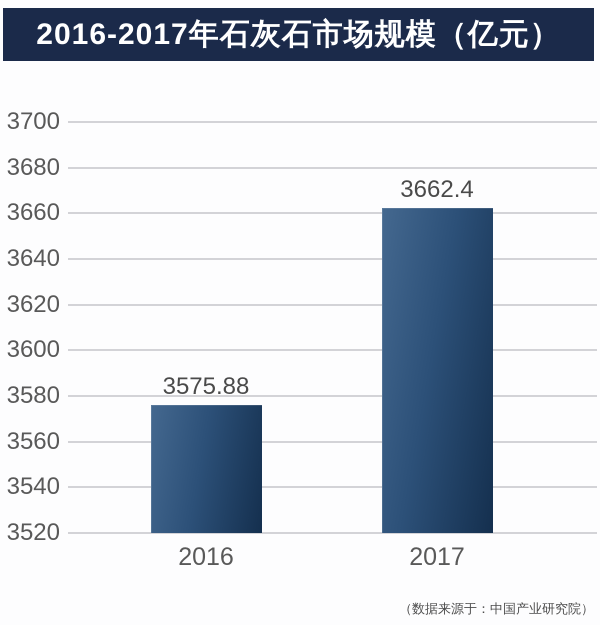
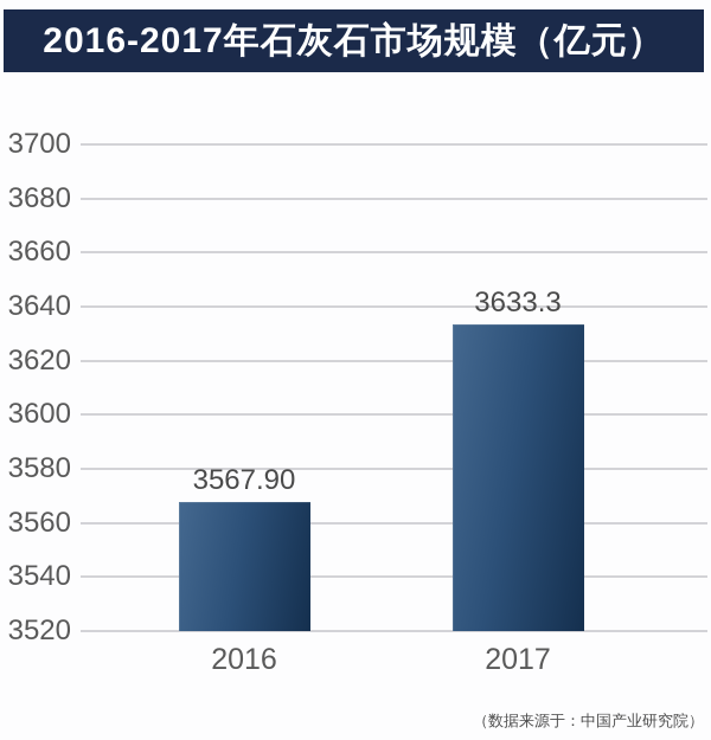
2016: 3575.88 -> 3567.90
2017: 3662.4 -> 3633.3
